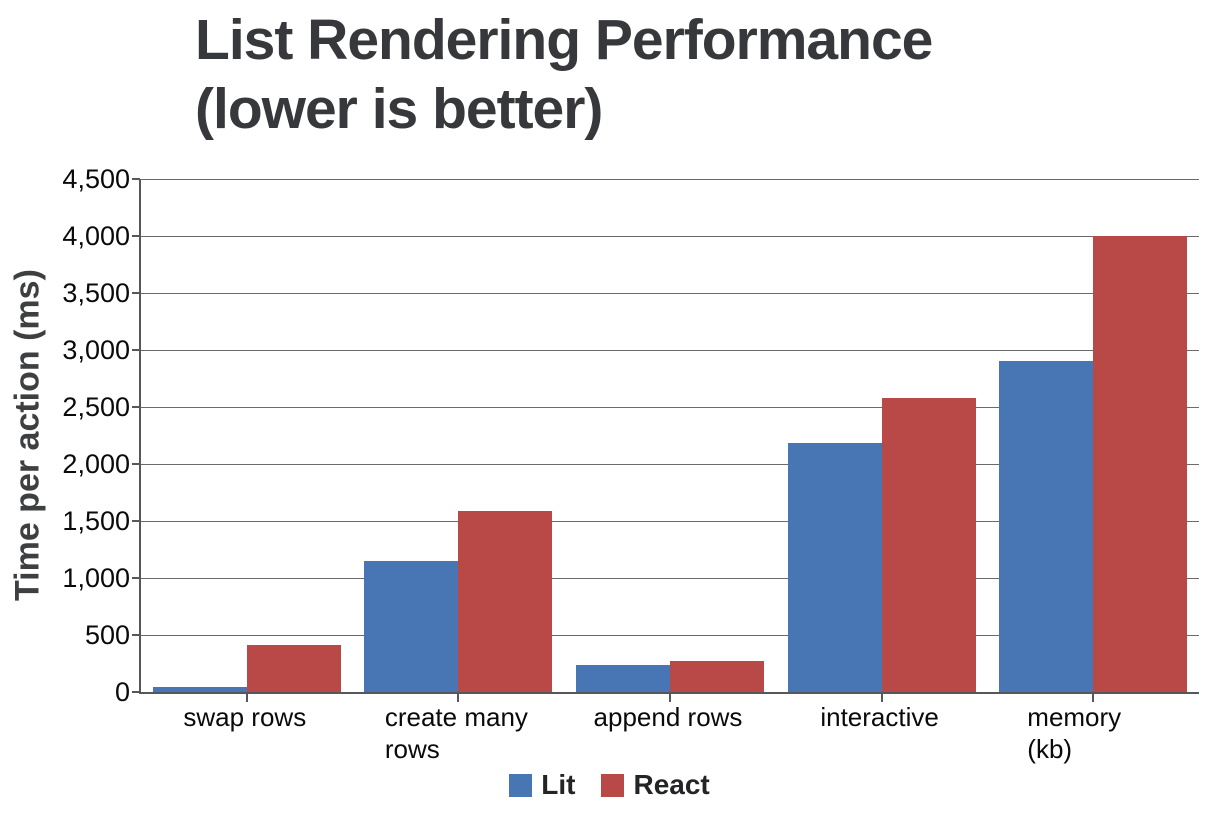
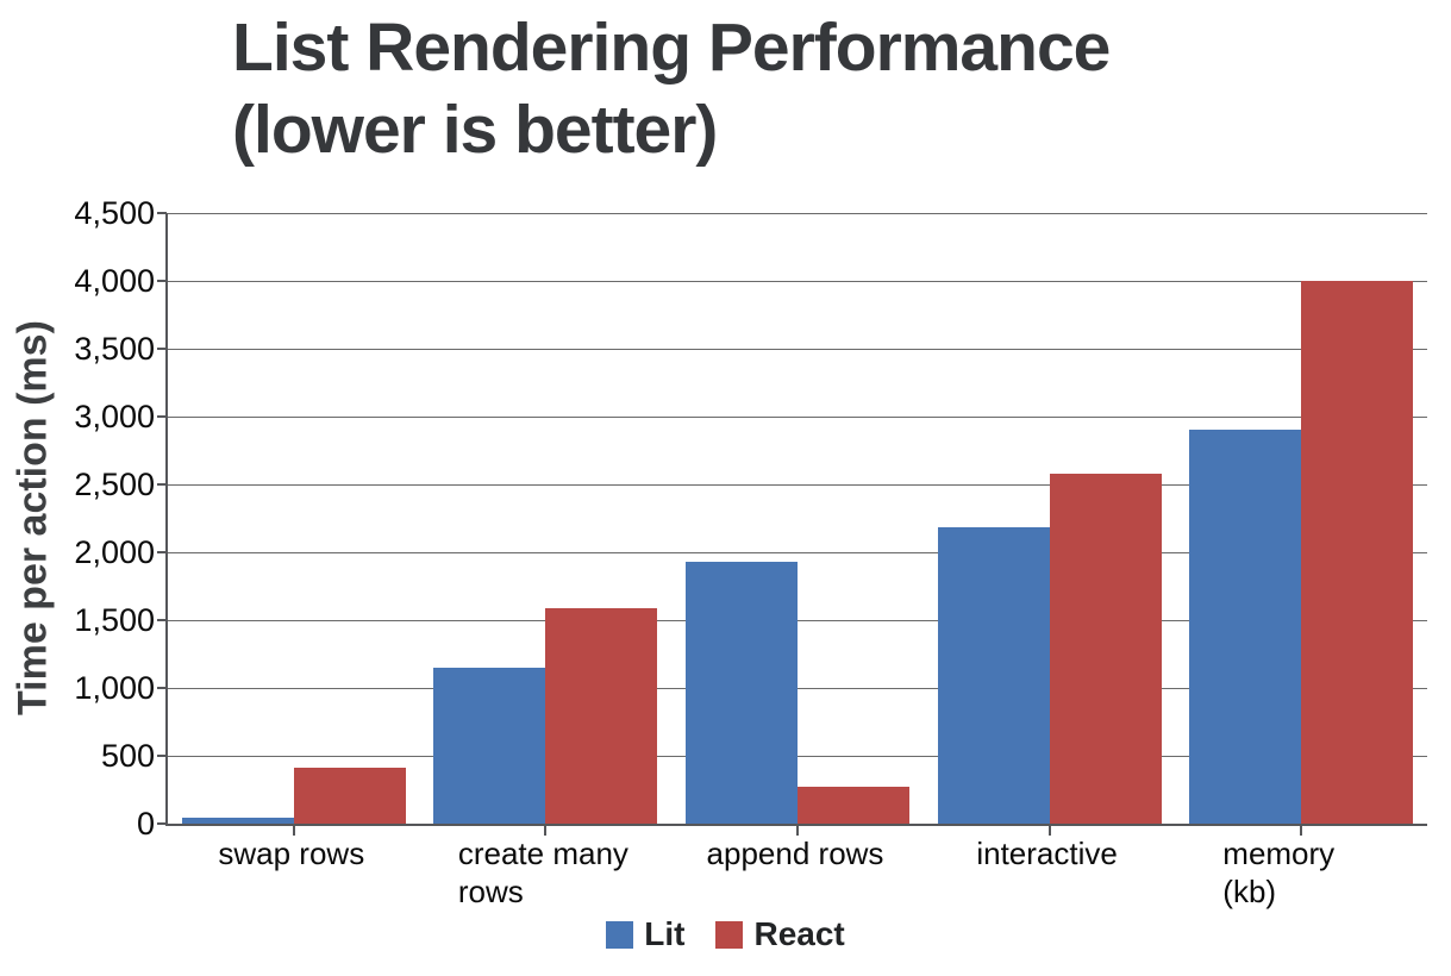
Lit/append rows: 240 -> 1930
